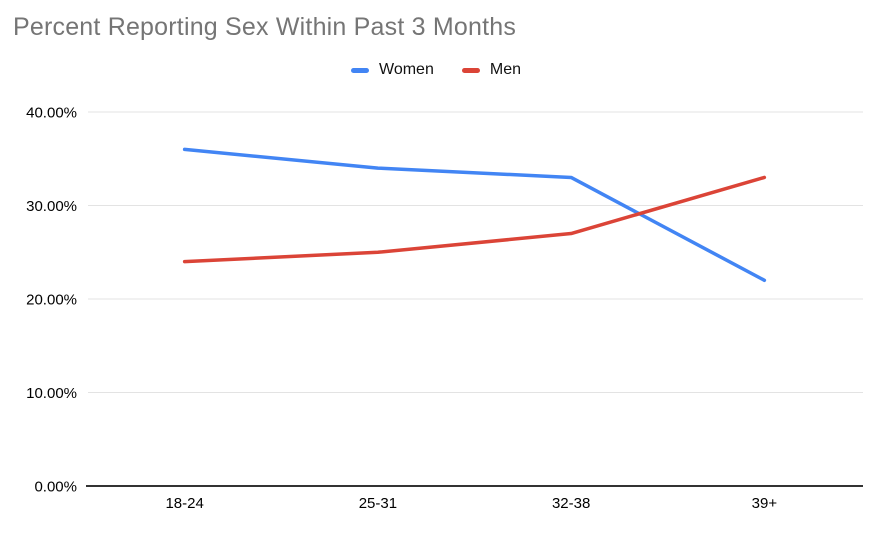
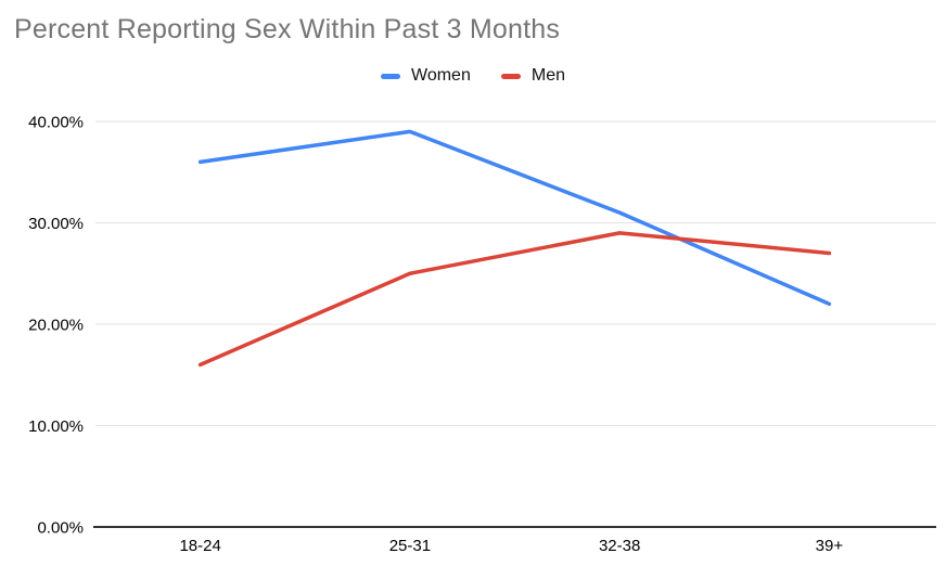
Men/18-24: 24% -> 16%
Women/25-31: 34% -> 39%
Women/32-38: 33% -> 31%
Men/32-38: 27% -> 29%
Men/39+: 33% -> 27%
